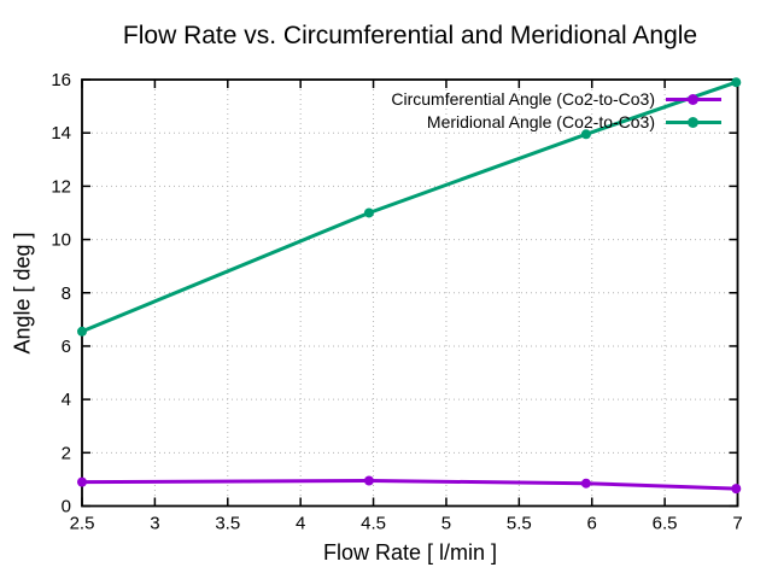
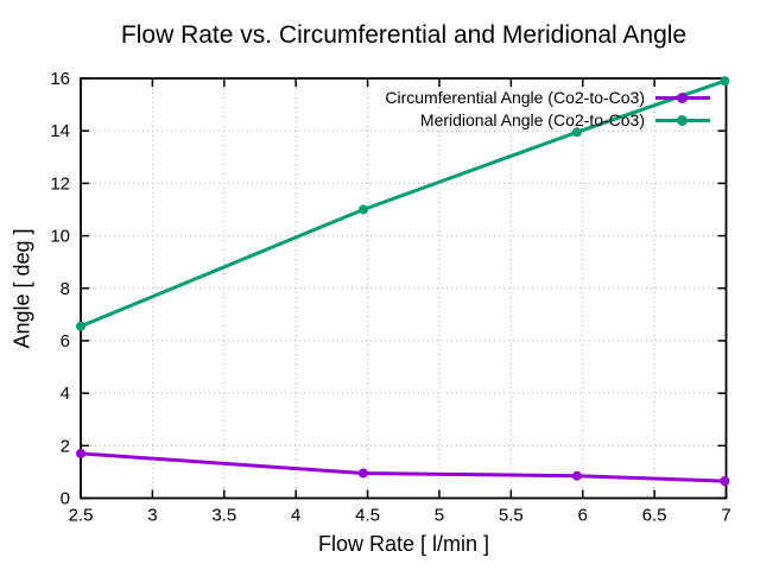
Circumferential Angle (Co2-to-Co3)/2.5: 0,9 -> 1,7
